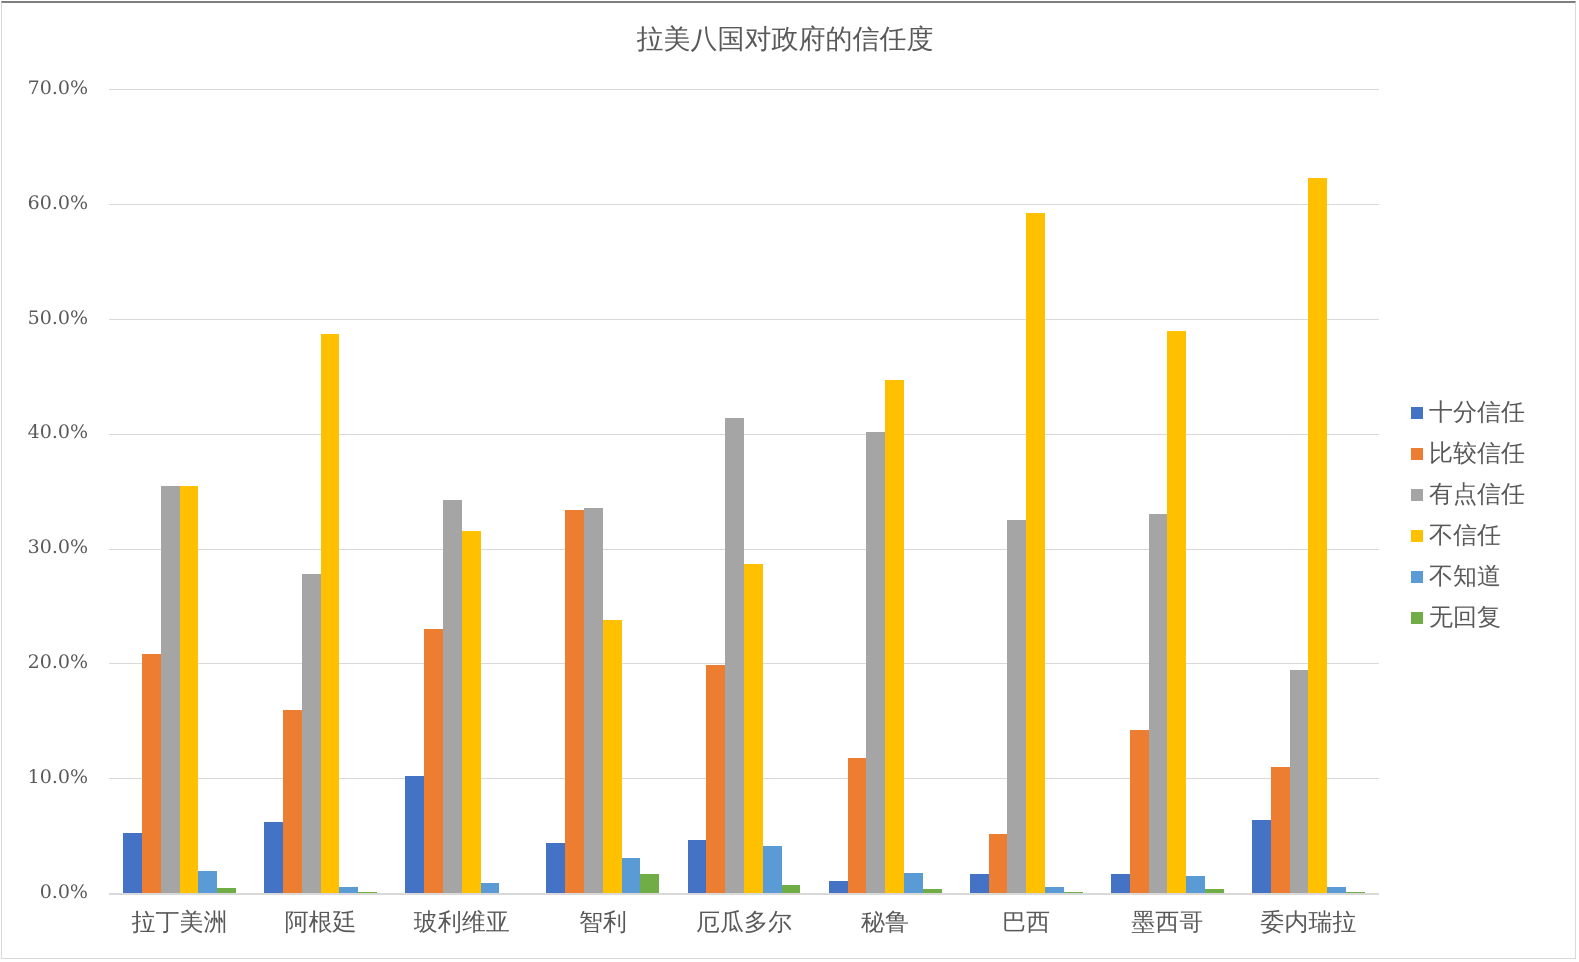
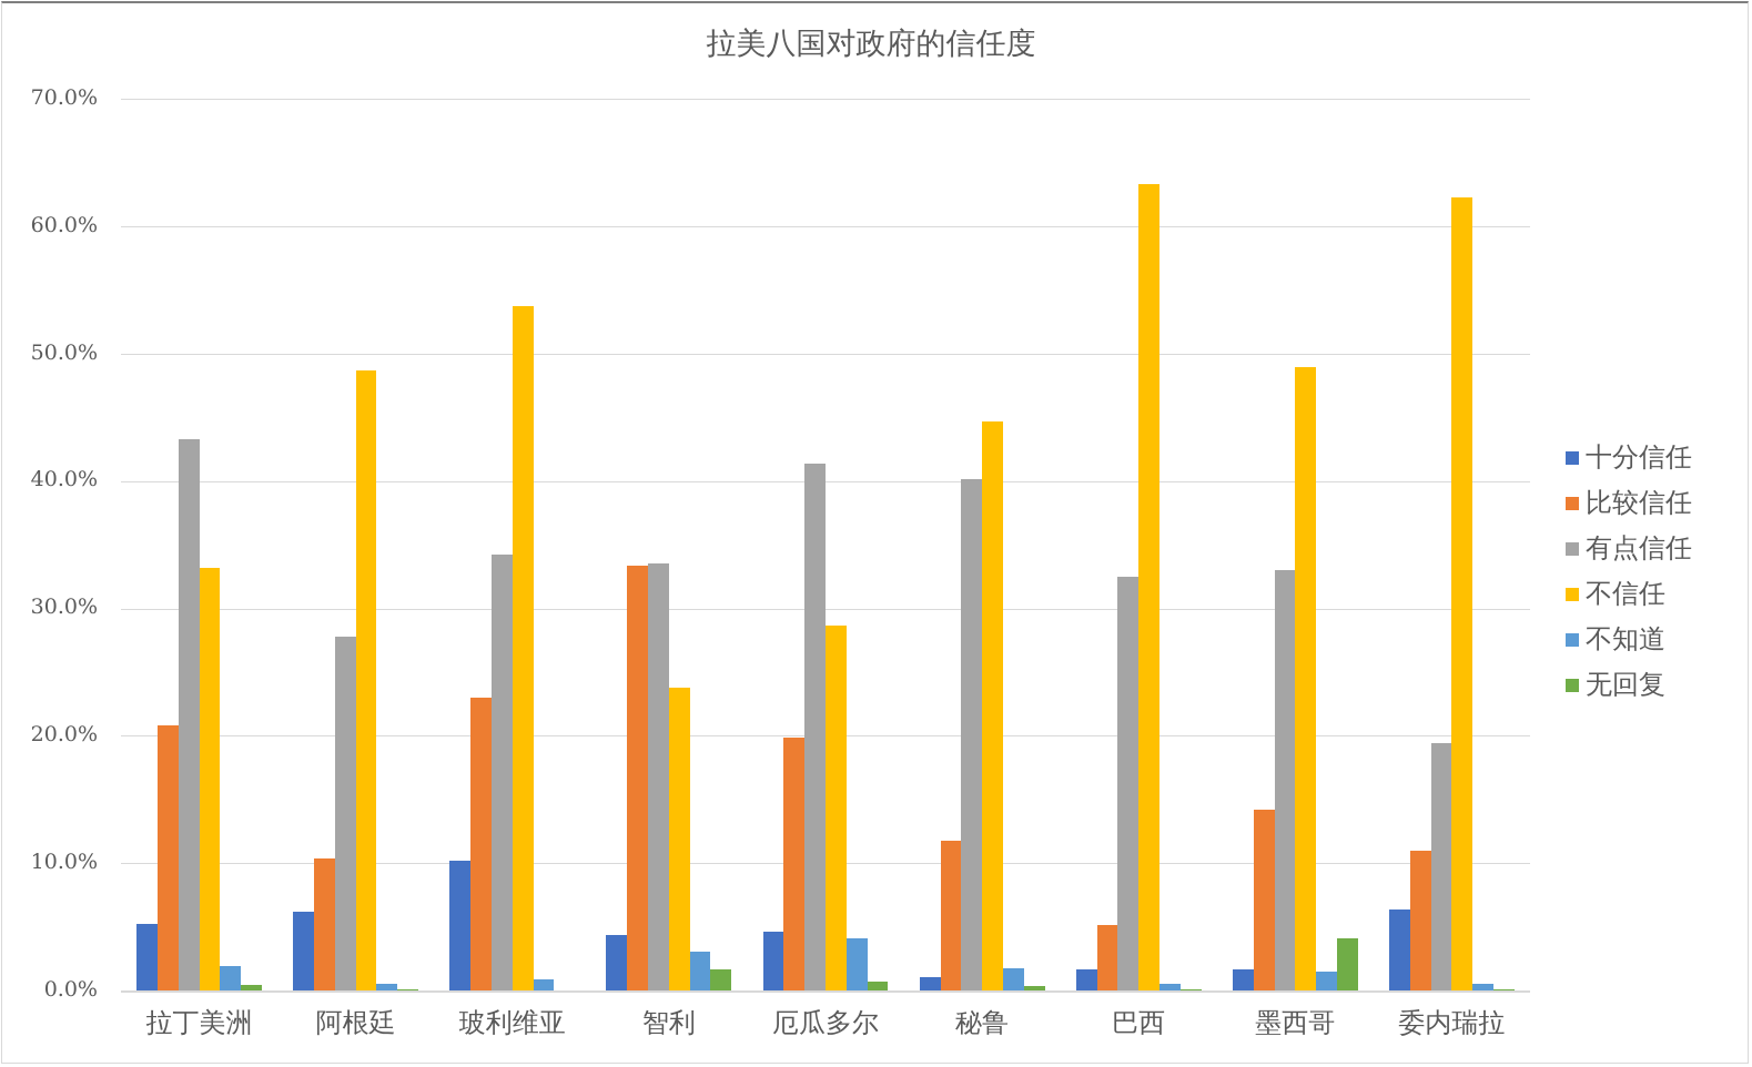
有点信任/拉丁美洲: 35.5% -> 43.3%
不信任/拉丁美洲: 35.5% -> 33.2%
比较信任/阿根廷: 16.0% -> 10.4%
不信任/玻利维亚: 31.6% -> 53.8%
不信任/巴西: 59.3% -> 63.4%
无回复/墨西哥: 0.4% -> 4.1%
